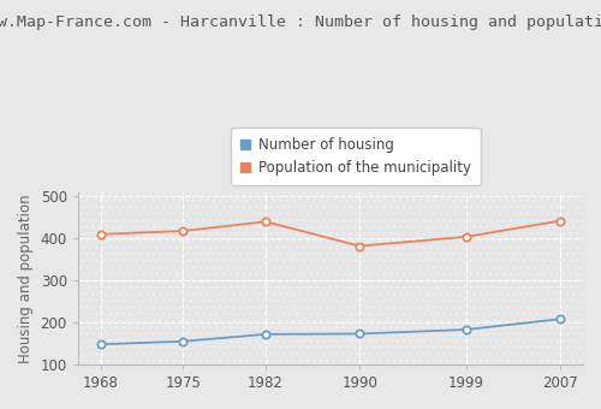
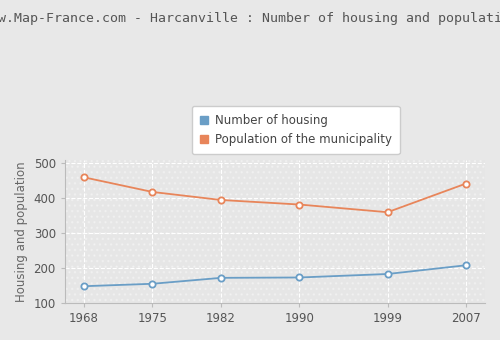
Population of the municipality/1968: 410 -> 460
Population of the municipality/1982: 440 -> 395
Population of the municipality/1999: 404 -> 360
